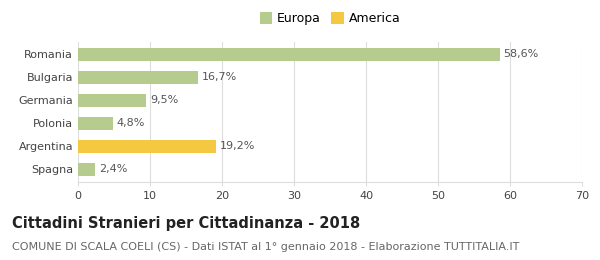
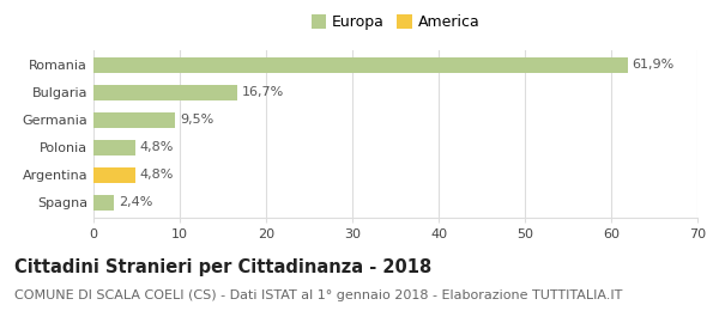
Romania: 58,6% -> 61,9%
Argentina: 19,2% -> 4,8%
